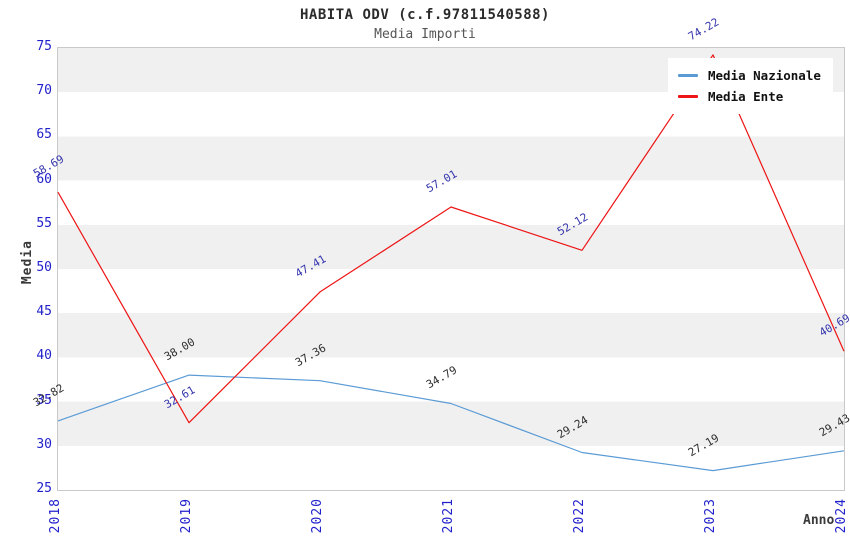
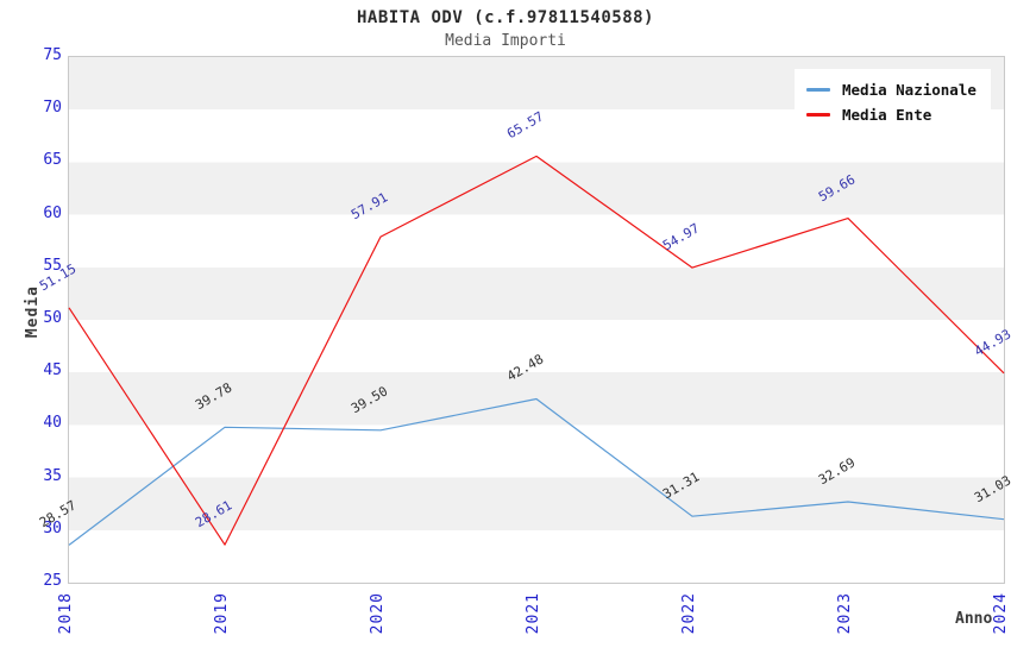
Media Nazionale/2018: 32.82 -> 28.57
Media Ente/2018: 58.69 -> 51.15
Media Nazionale/2019: 38.00 -> 39.78
Media Ente/2019: 32.61 -> 28.61
Media Nazionale/2020: 37.36 -> 39.50
Media Ente/2020: 47.41 -> 57.91
Media Nazionale/2021: 34.79 -> 42.48
Media Ente/2021: 57.01 -> 65.57
Media Nazionale/2022: 29.24 -> 31.31
Media Ente/2022: 52.12 -> 54.97
Media Nazionale/2023: 27.19 -> 32.69
Media Ente/2023: 74.22 -> 59.66
Media Nazionale/2024: 29.43 -> 31.03
Media Ente/2024: 40.69 -> 44.93
